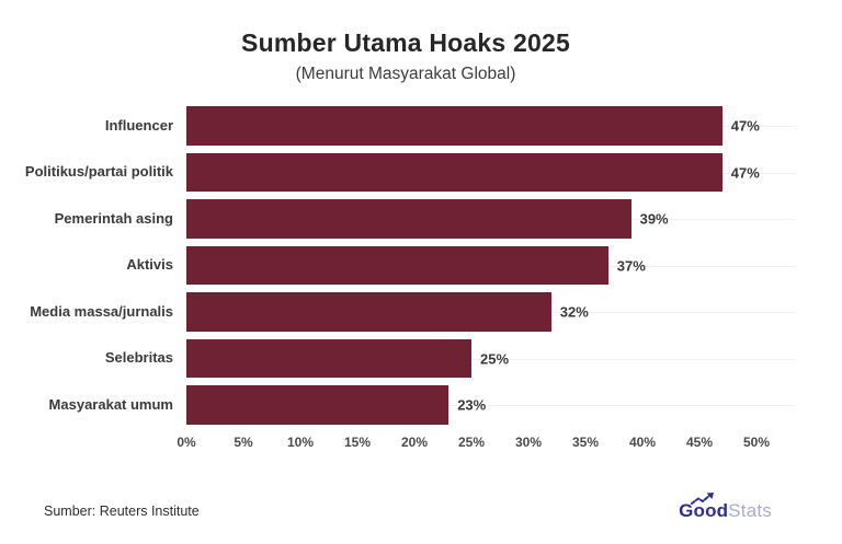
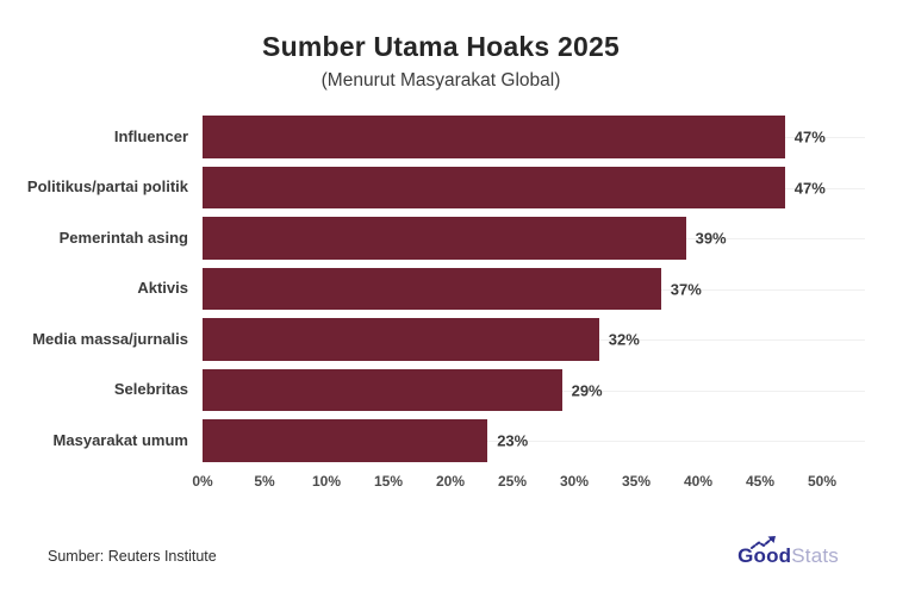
Selebritas: 25% -> 29%
